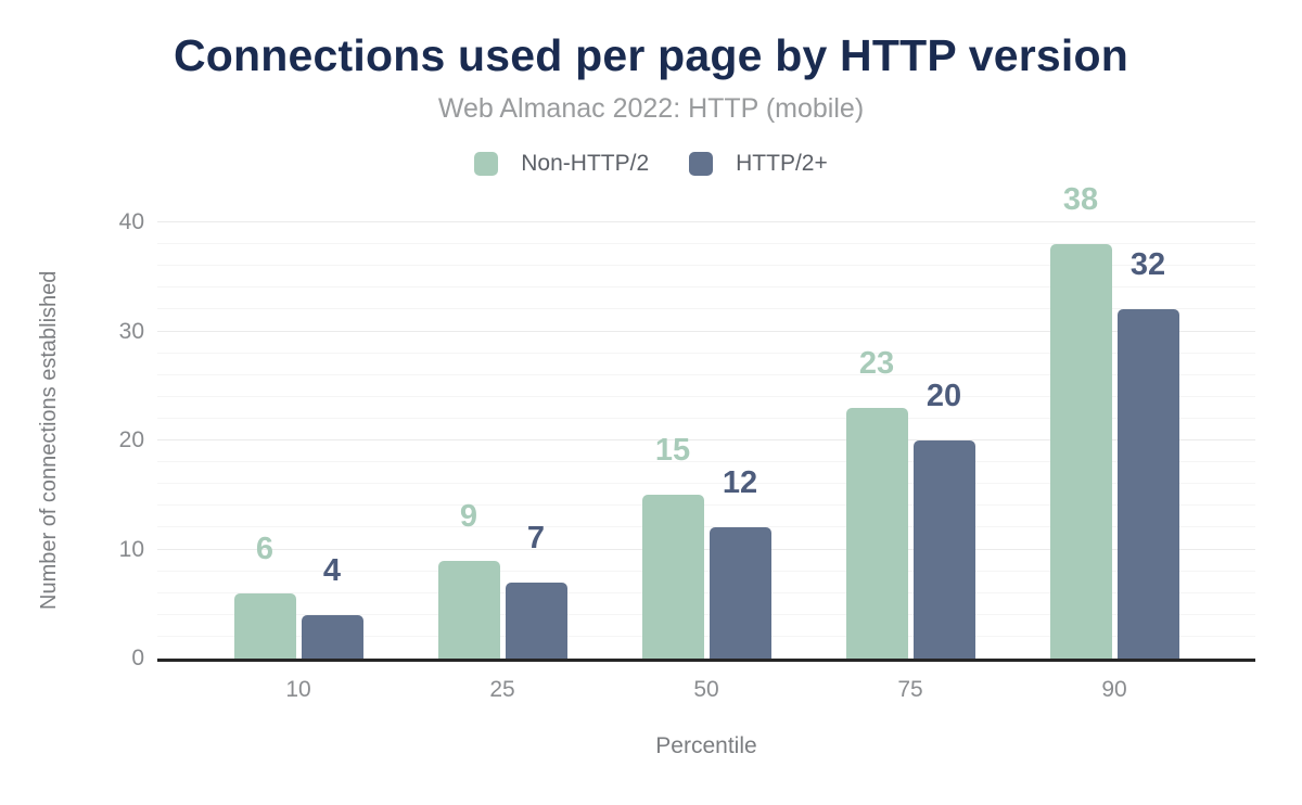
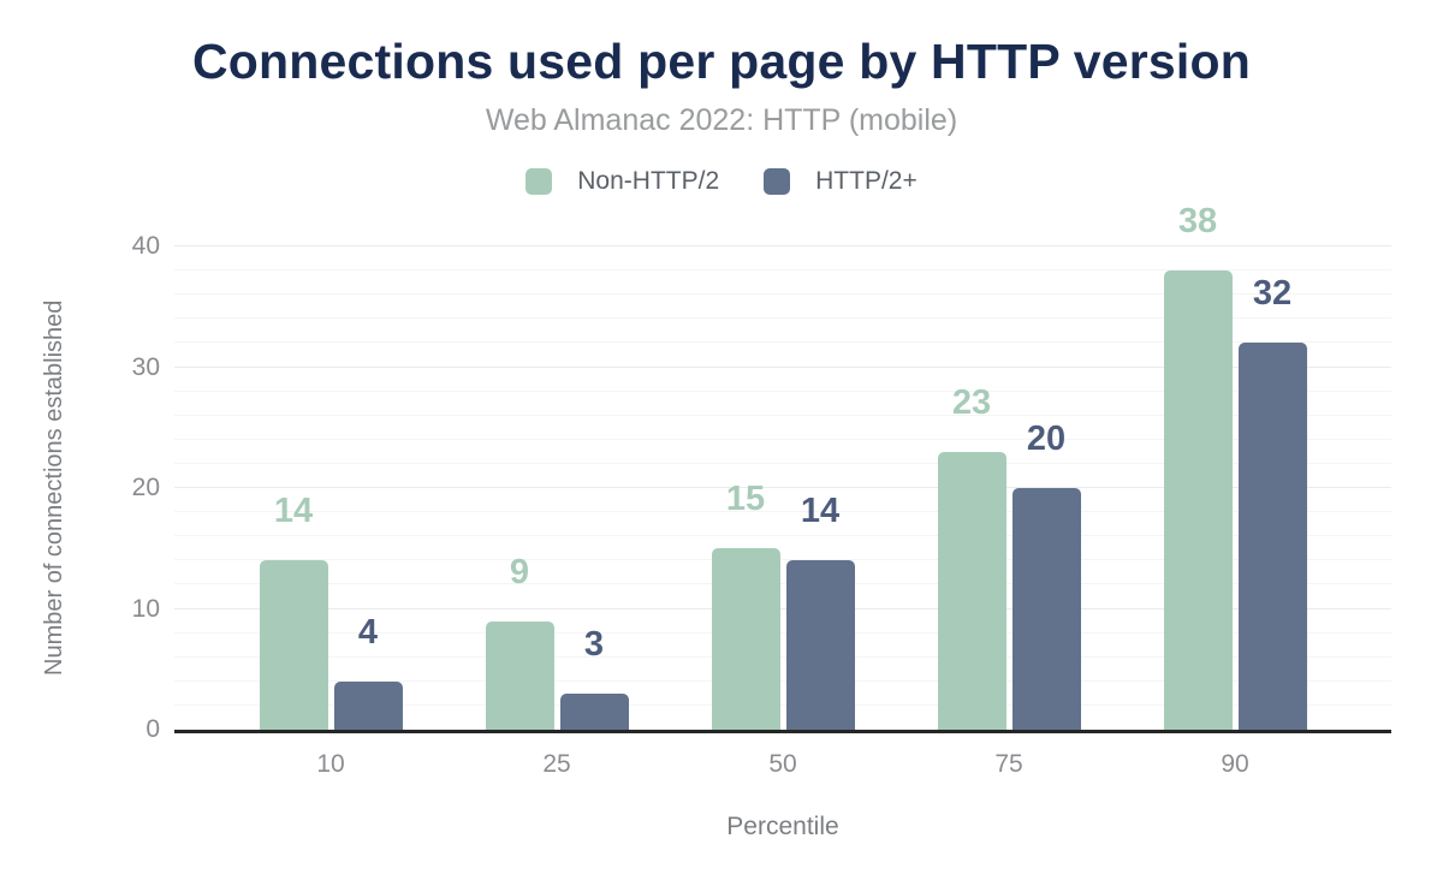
Non-HTTP/2/10: 6 -> 14
HTTP/2+/25: 7 -> 3
HTTP/2+/50: 12 -> 14
